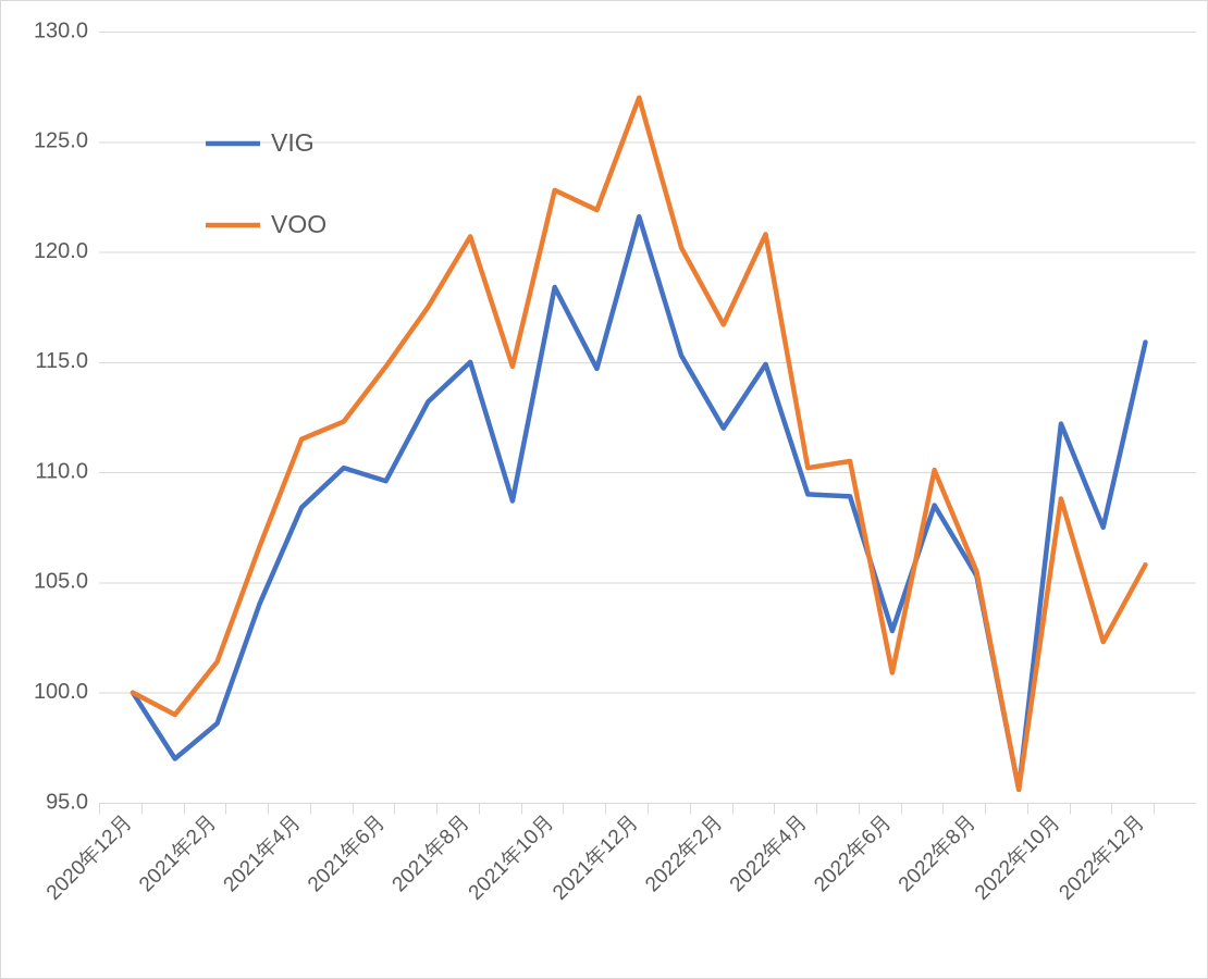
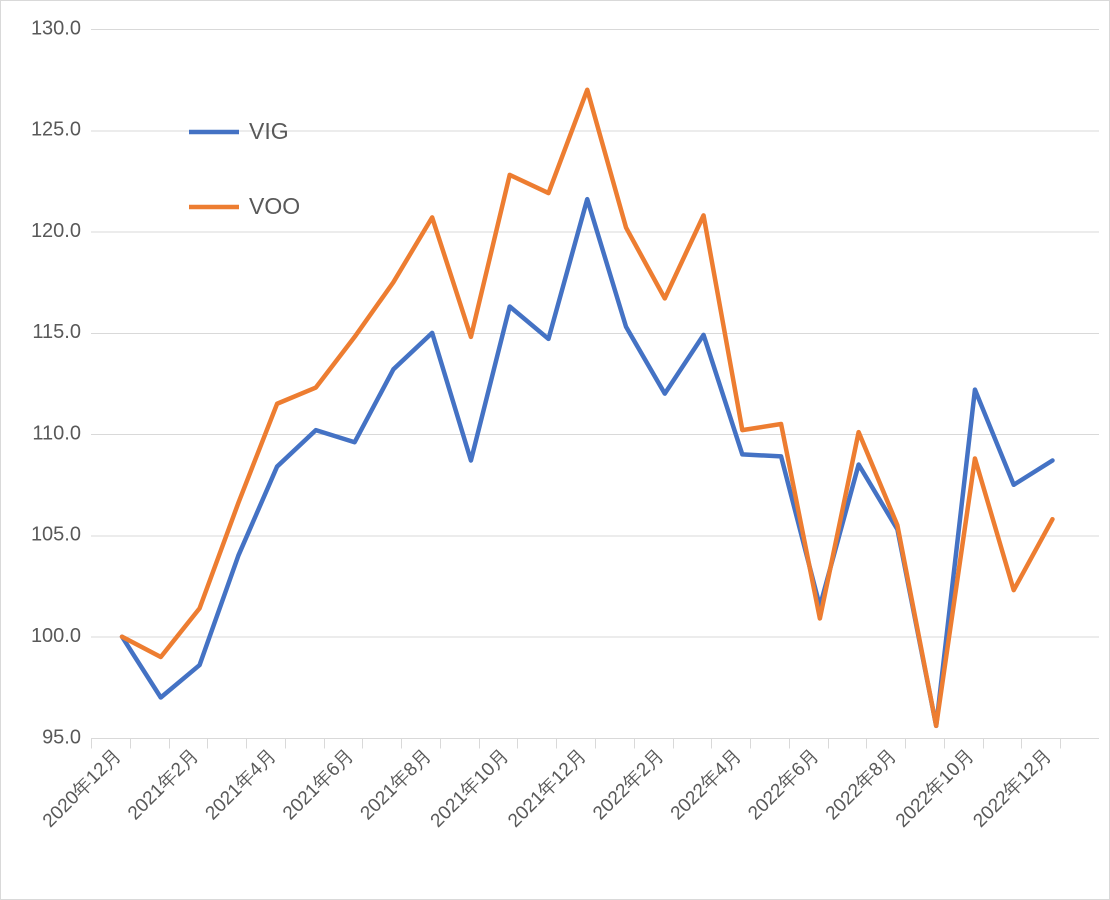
VIG/2021年10月: 118.4 -> 116.3
VIG/2022年6月: 102.8 -> 101.5
VIG/2022年12月: 115.9 -> 108.7
